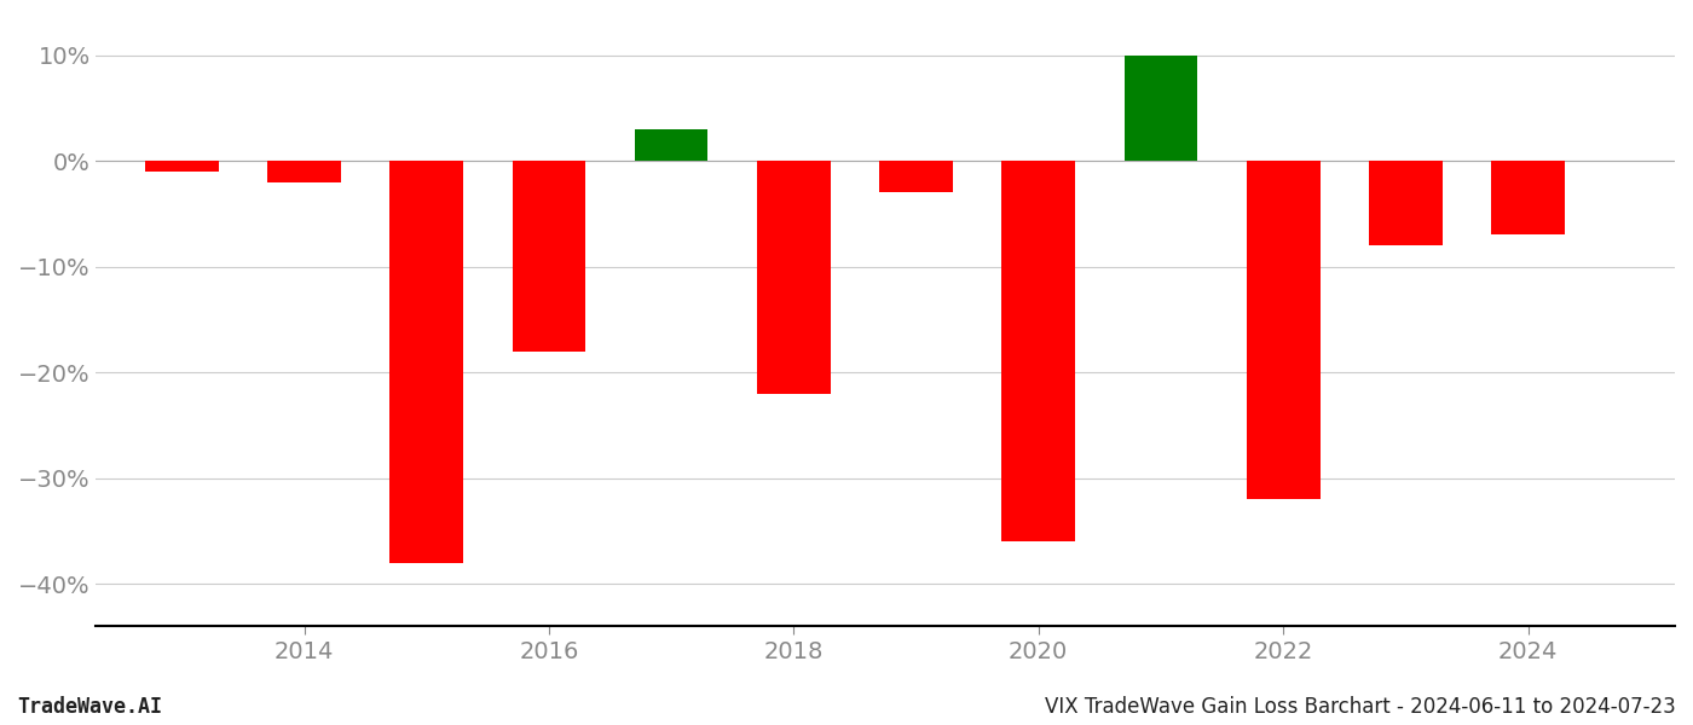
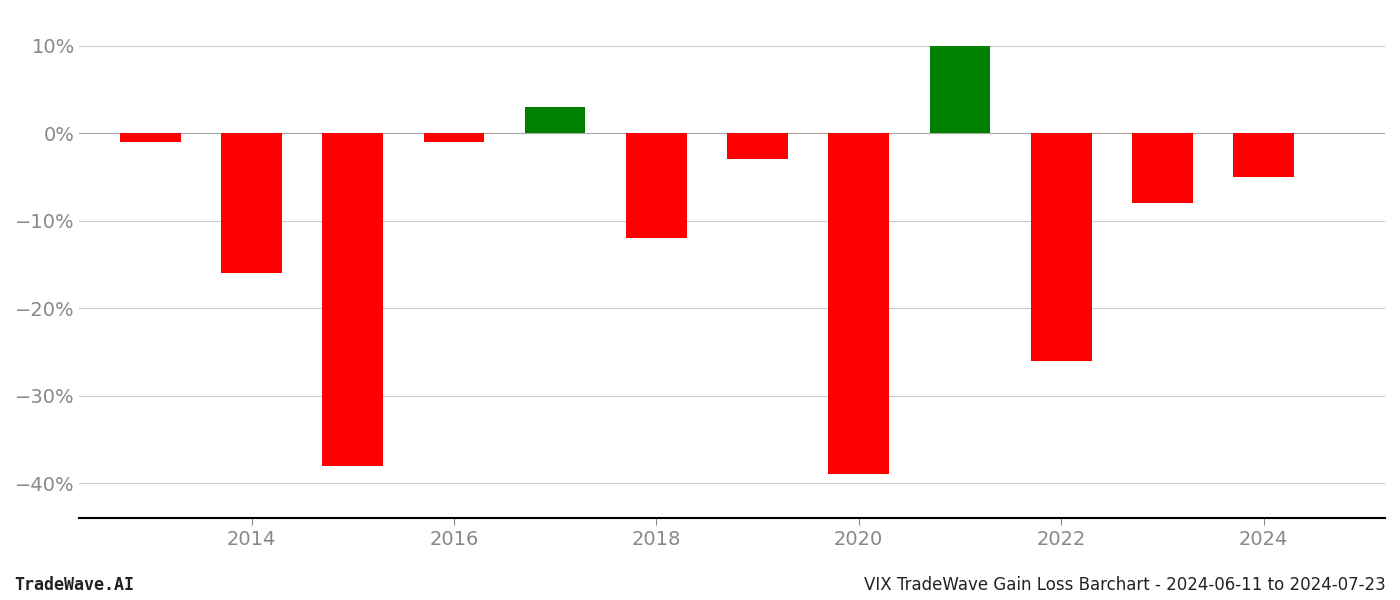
2014: -2% -> -16%
2016: -18% -> -1%
2018: -22% -> -12%
2020: -36% -> -39%
2022: -32% -> -26%
2024: -7% -> -5%
